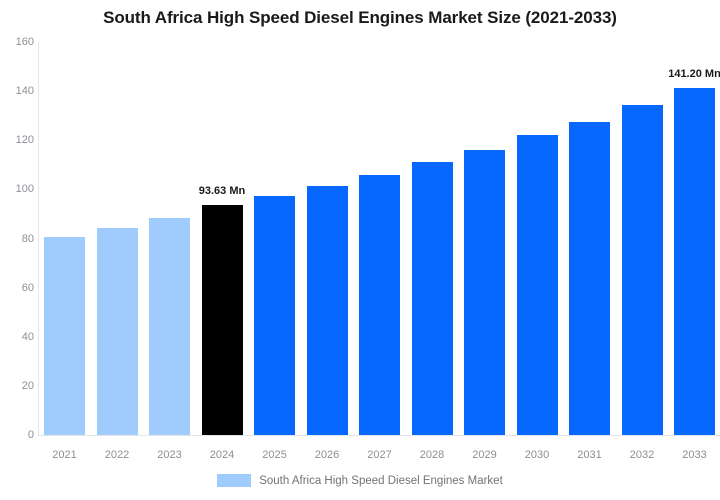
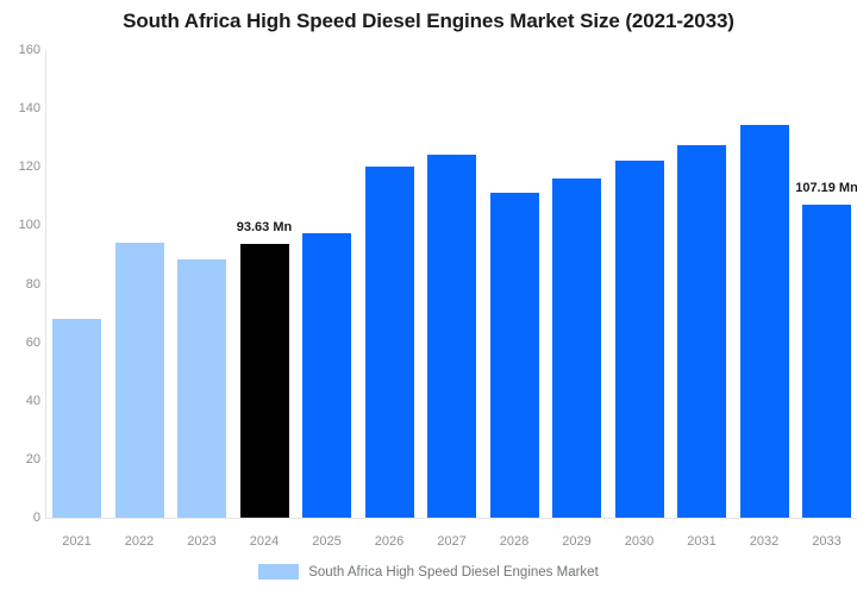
2021: 81 -> 68
2022: 84 -> 94
2026: 101 -> 120
2027: 106 -> 124
2033: 141.20 -> 107.19
